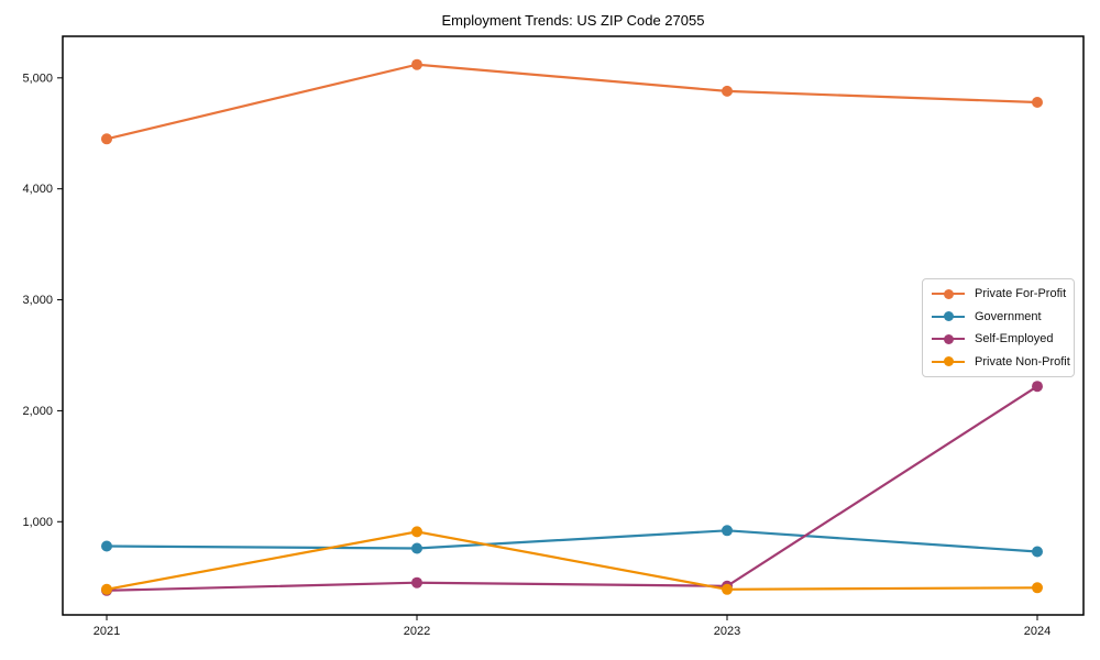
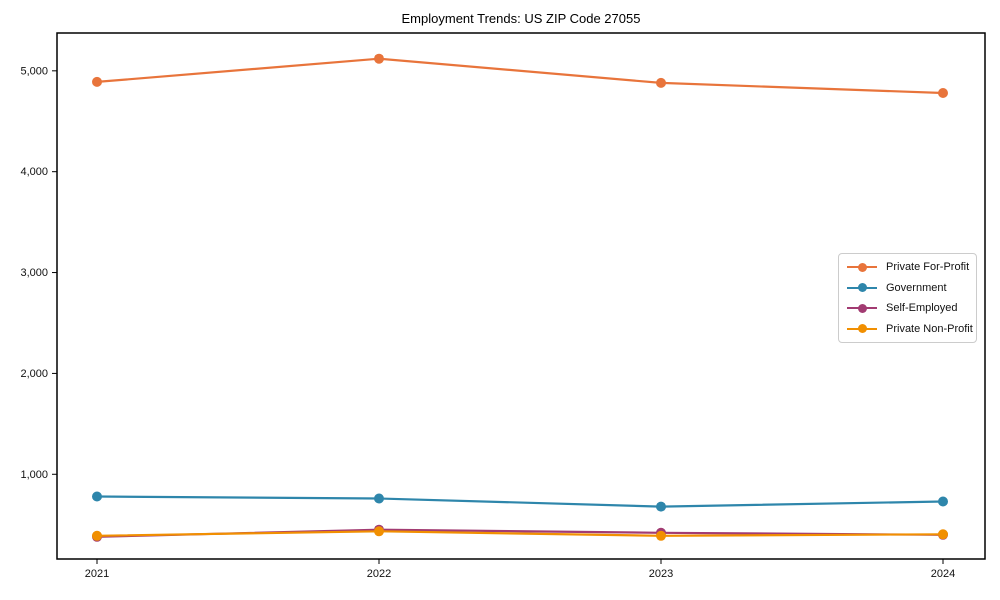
Private For-Profit/2021: 4450 -> 4890
Private Non-Profit/2022: 910 -> 440
Government/2023: 920 -> 680
Self-Employed/2024: 2220 -> 400
